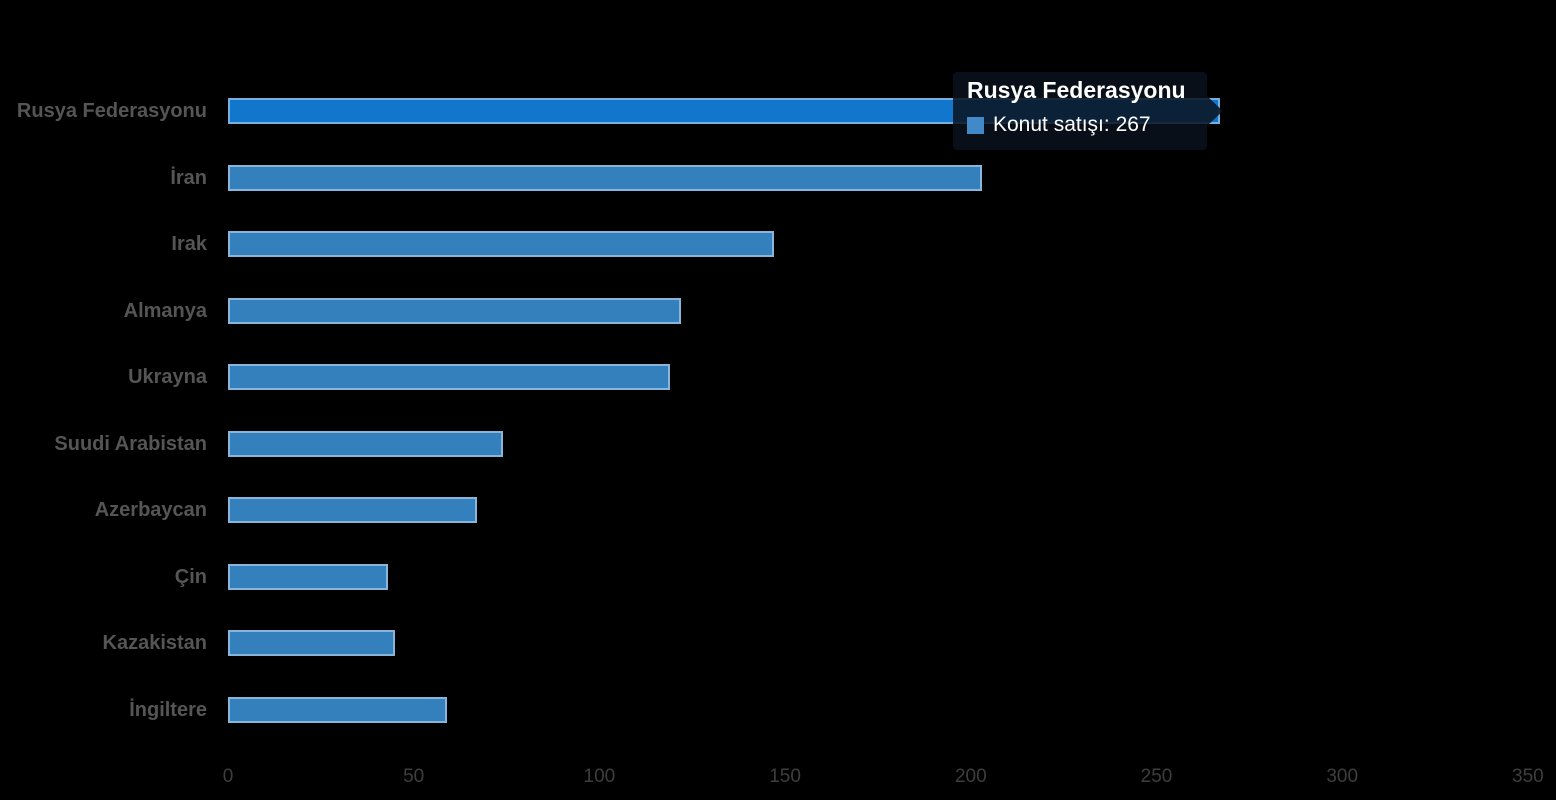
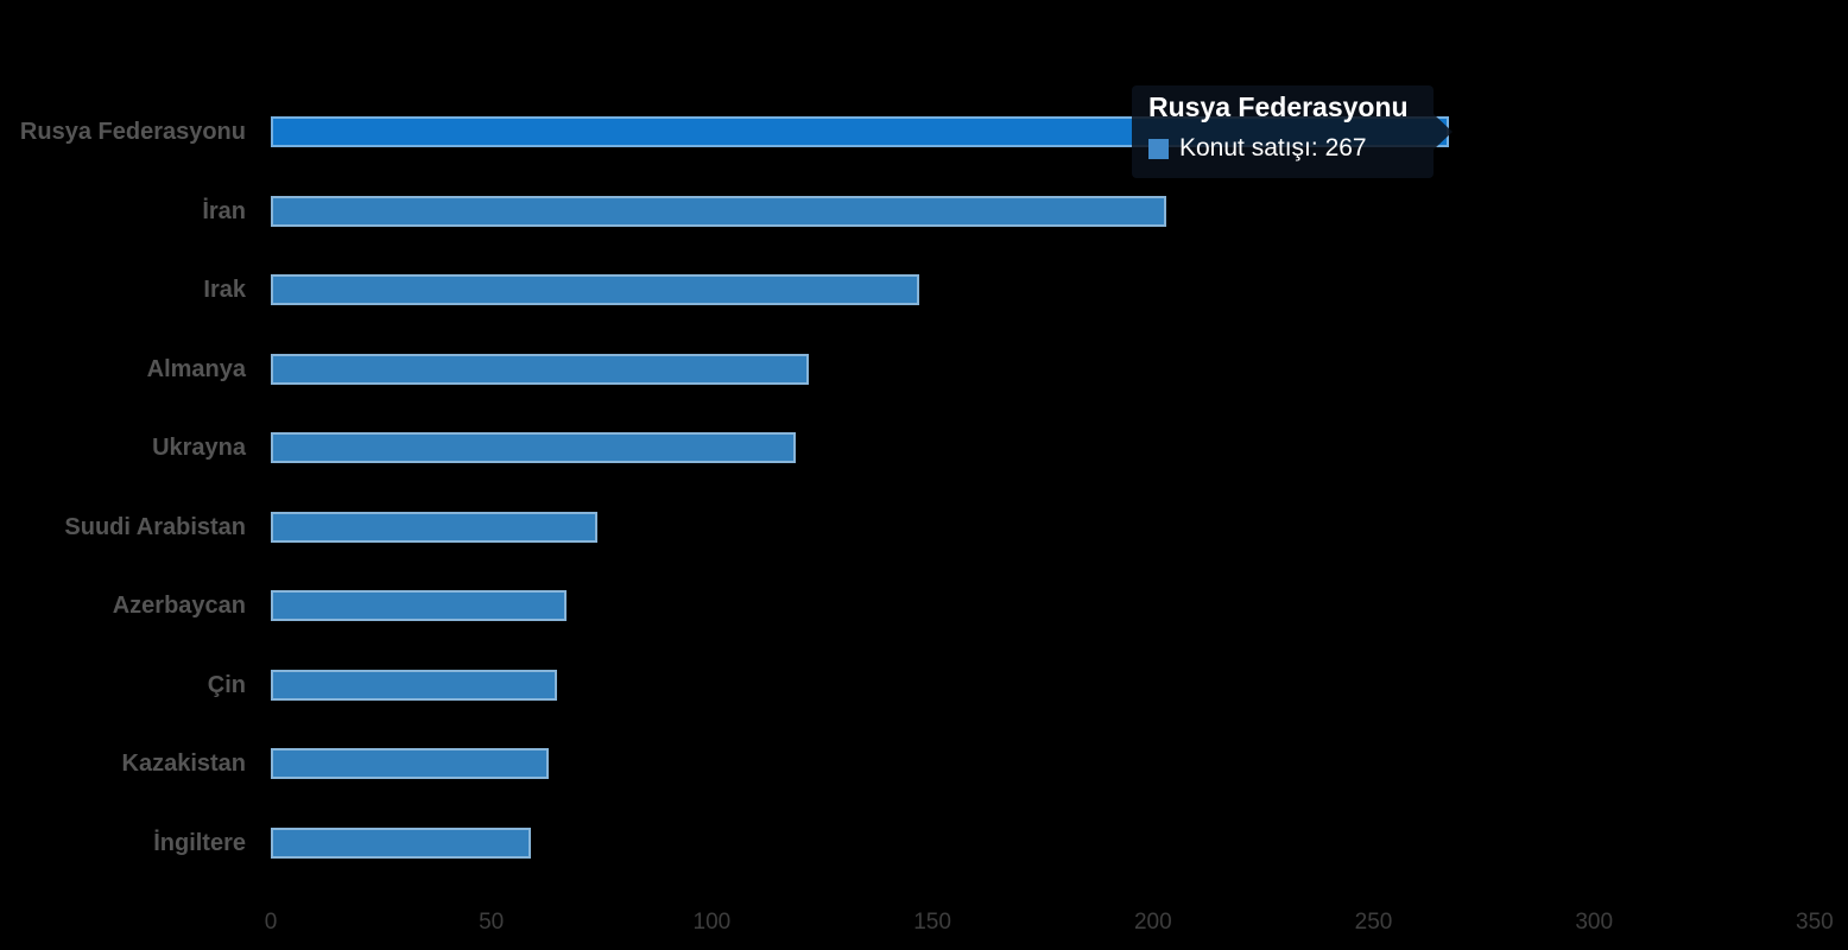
Çin: 43 -> 65
Kazakistan: 45 -> 63
